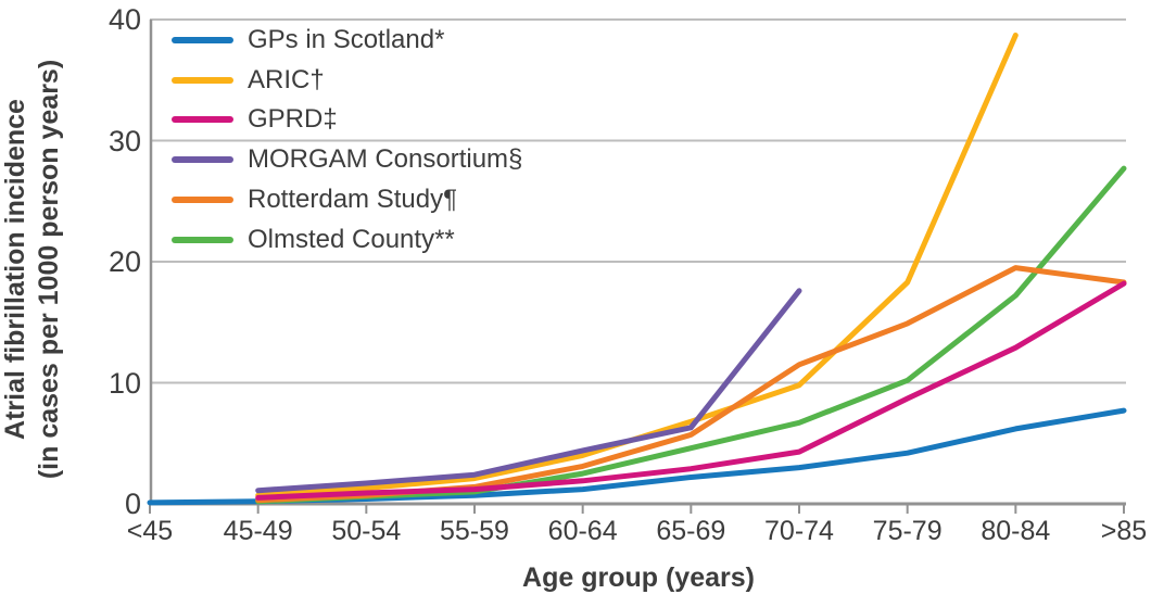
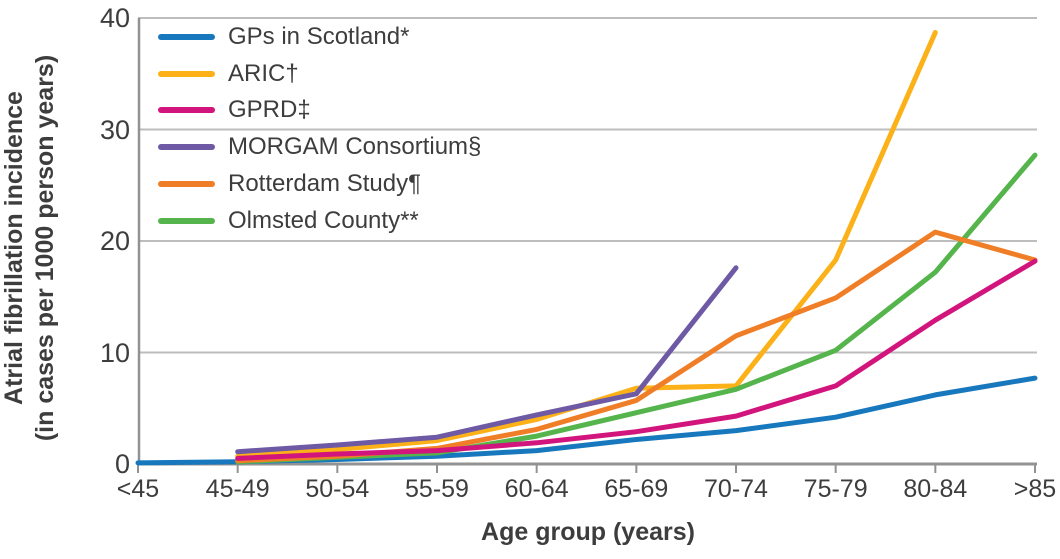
ARIC†/70-74: 9.8 -> 7.0
GPRD‡/75-79: 8.7 -> 7.0
Rotterdam Study¶/80-84: 19.5 -> 20.8
